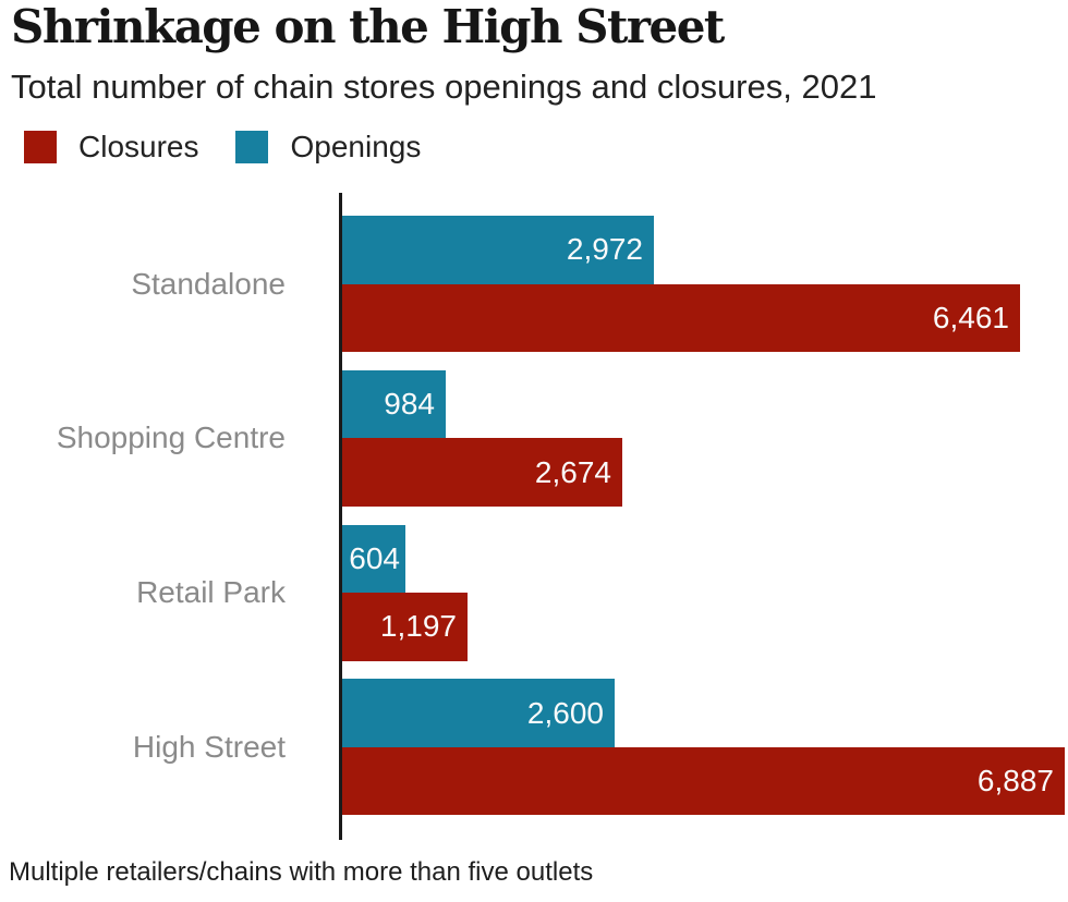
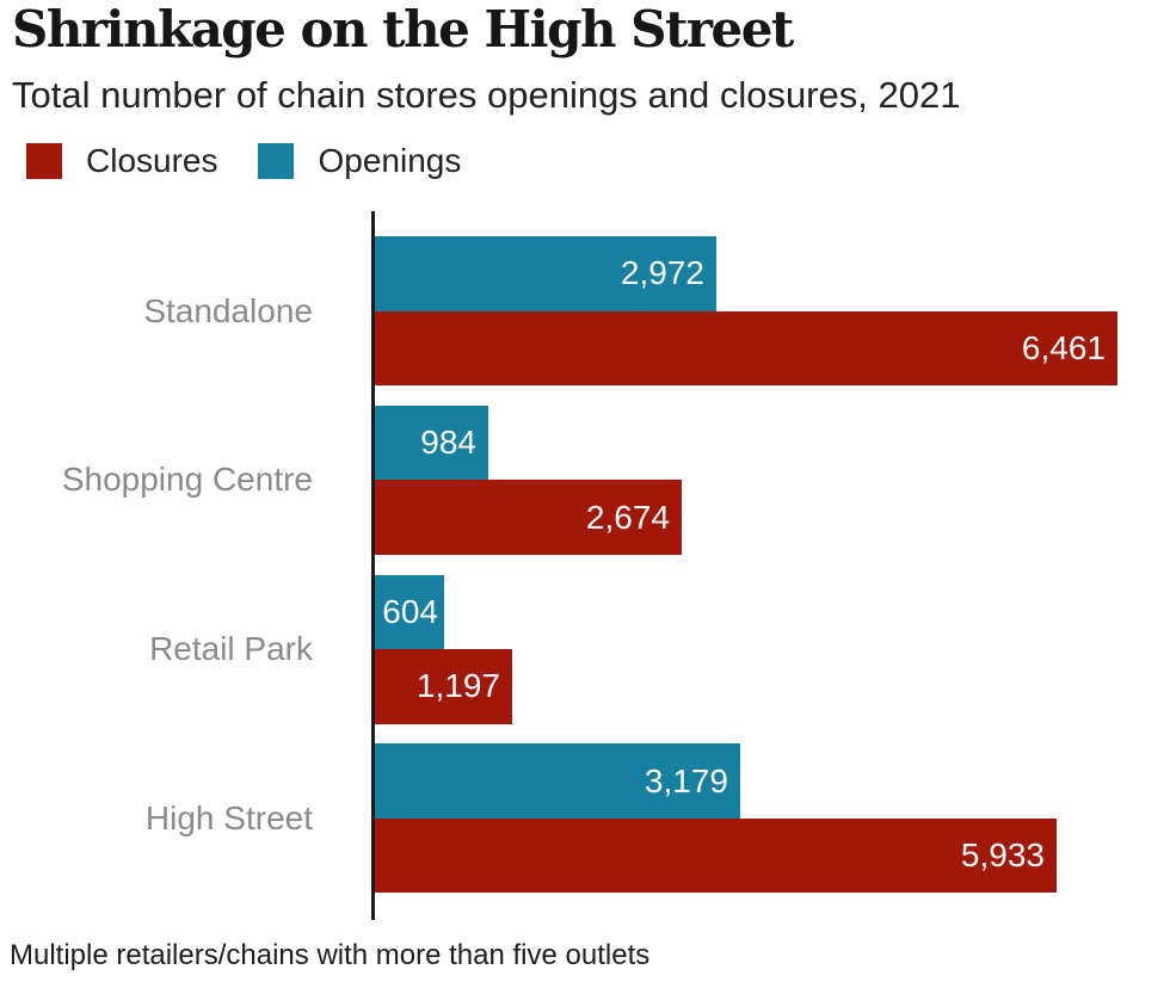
Openings/High Street: 2,600 -> 3,179
Closures/High Street: 6,887 -> 5,933
